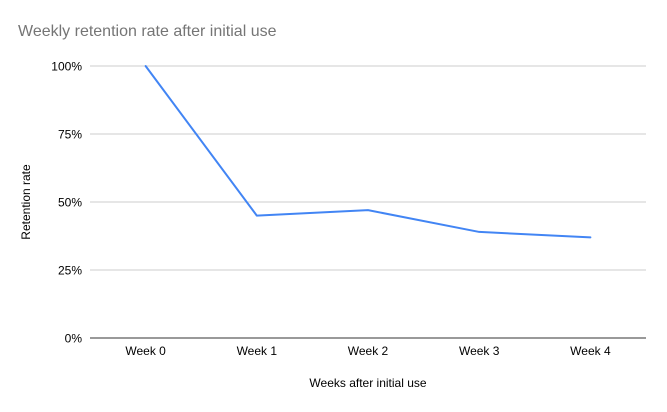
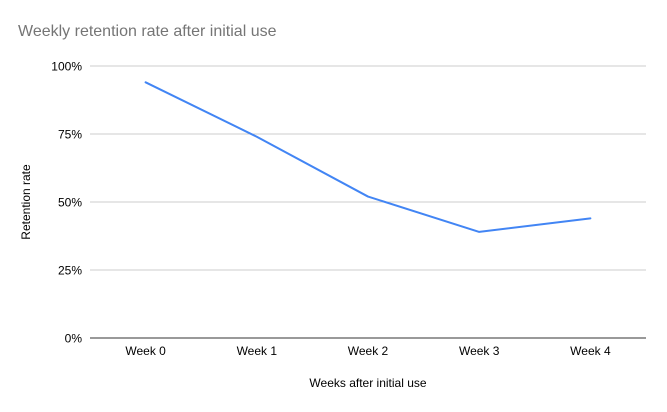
Week 0: 100% -> 94%
Week 1: 45% -> 74%
Week 2: 47% -> 52%
Week 4: 37% -> 44%
